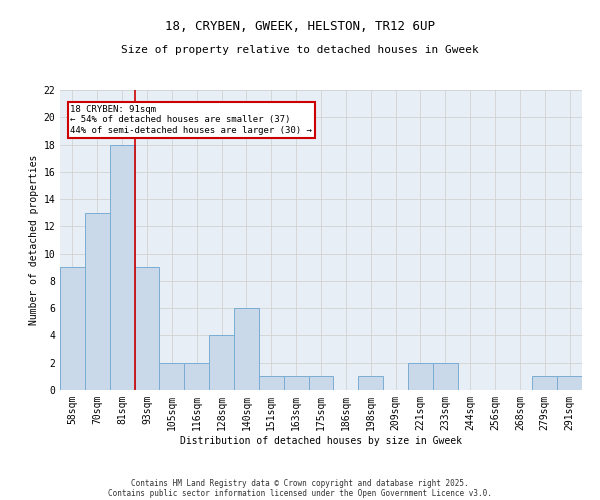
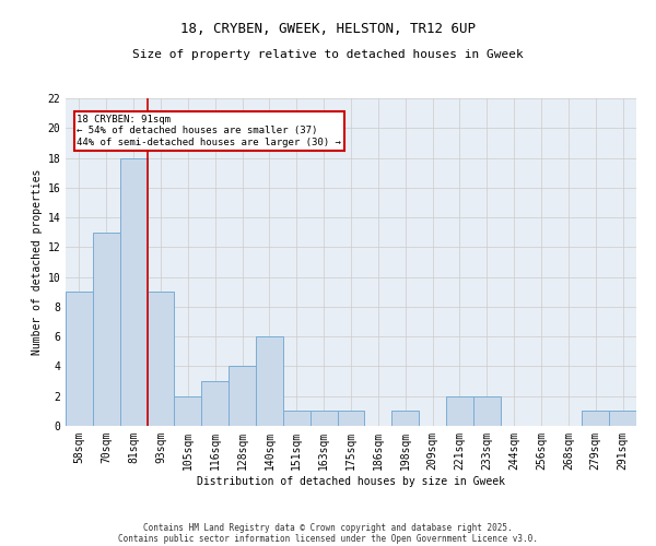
116sqm: 2 -> 3
